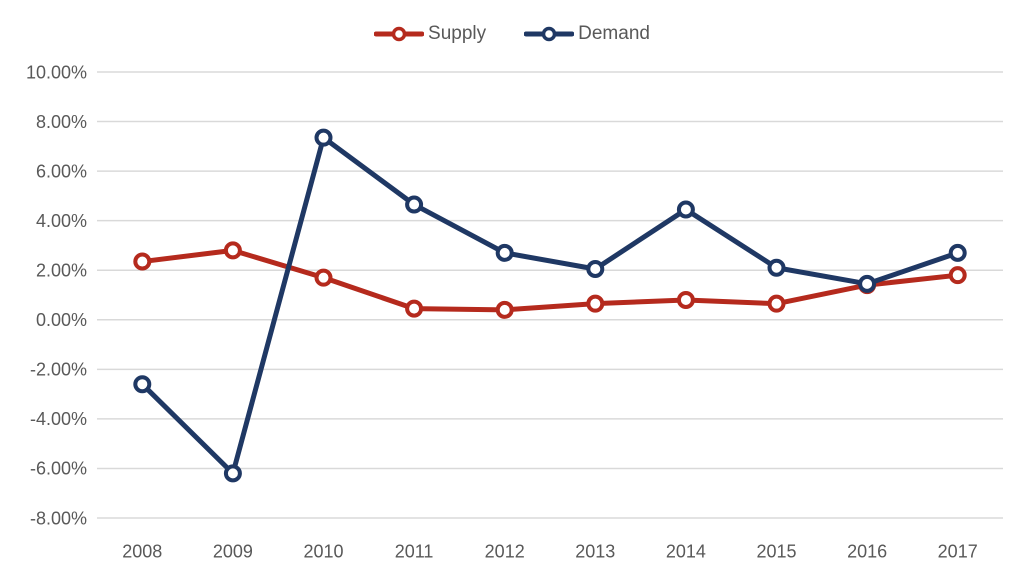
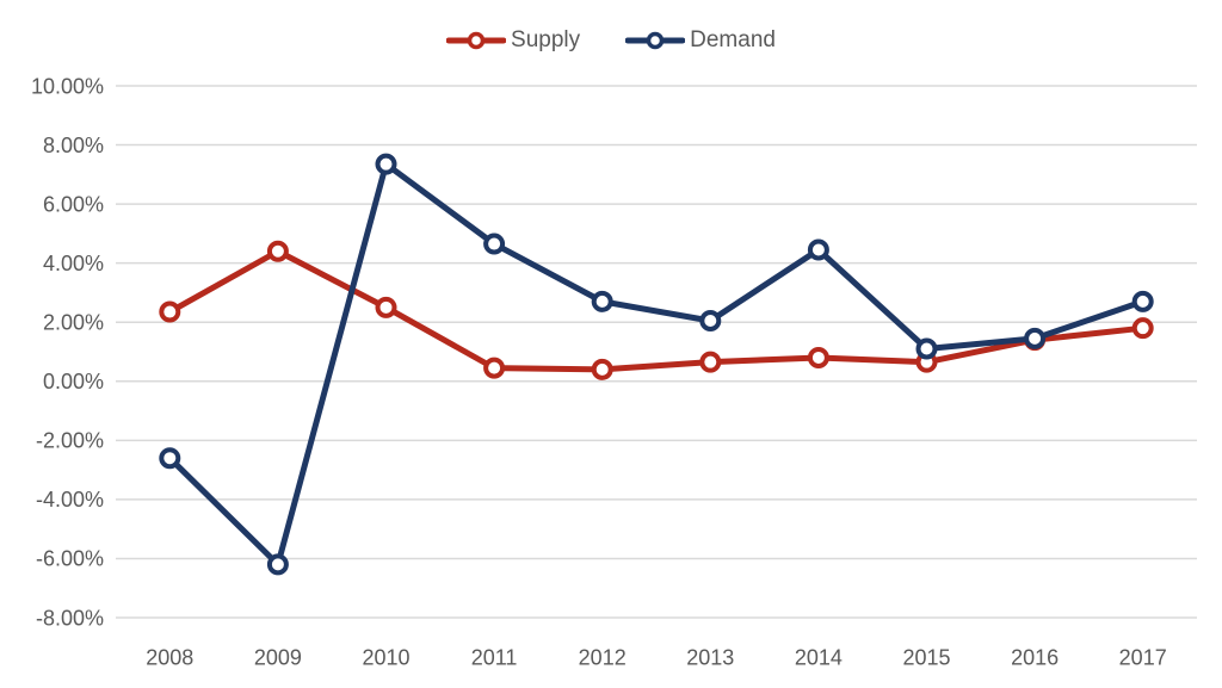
Supply/2009: 2.8% -> 4.4%
Supply/2010: 1.7% -> 2.5%
Demand/2015: 2.1% -> 1.1%
